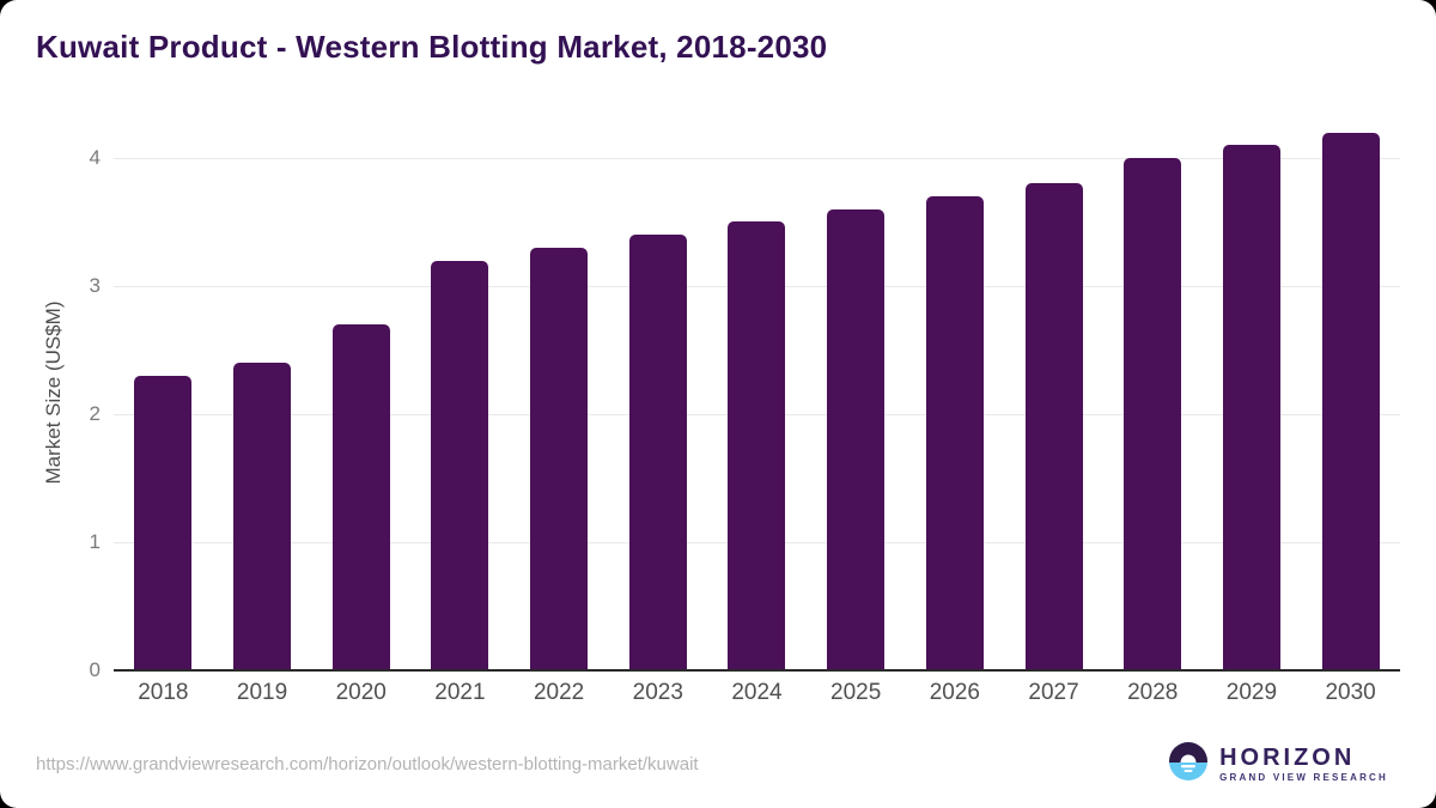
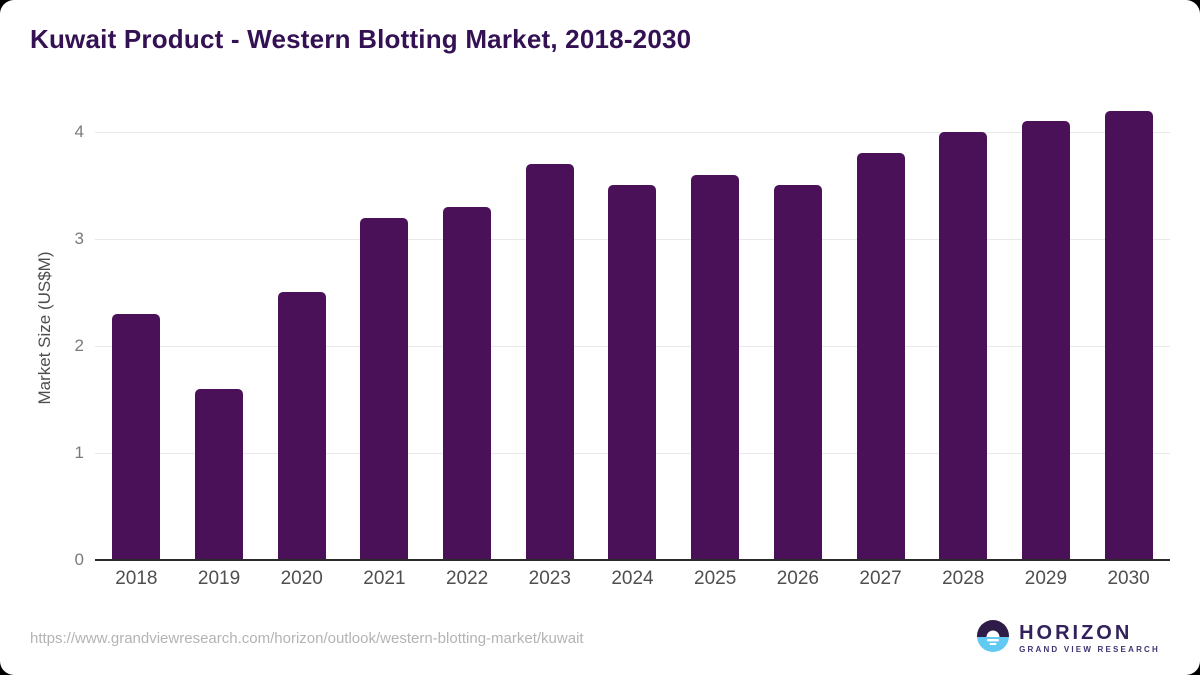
2019: 2.4 -> 1.6
2020: 2.7 -> 2.5
2023: 3.4 -> 3.7
2026: 3.7 -> 3.5
